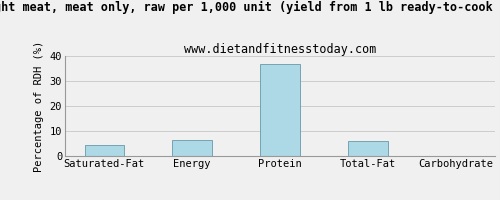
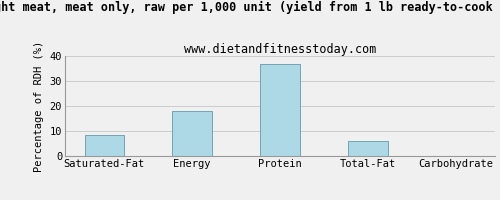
Saturated-Fat: 4.3 -> 8.5
Energy: 6.4 -> 18.0
